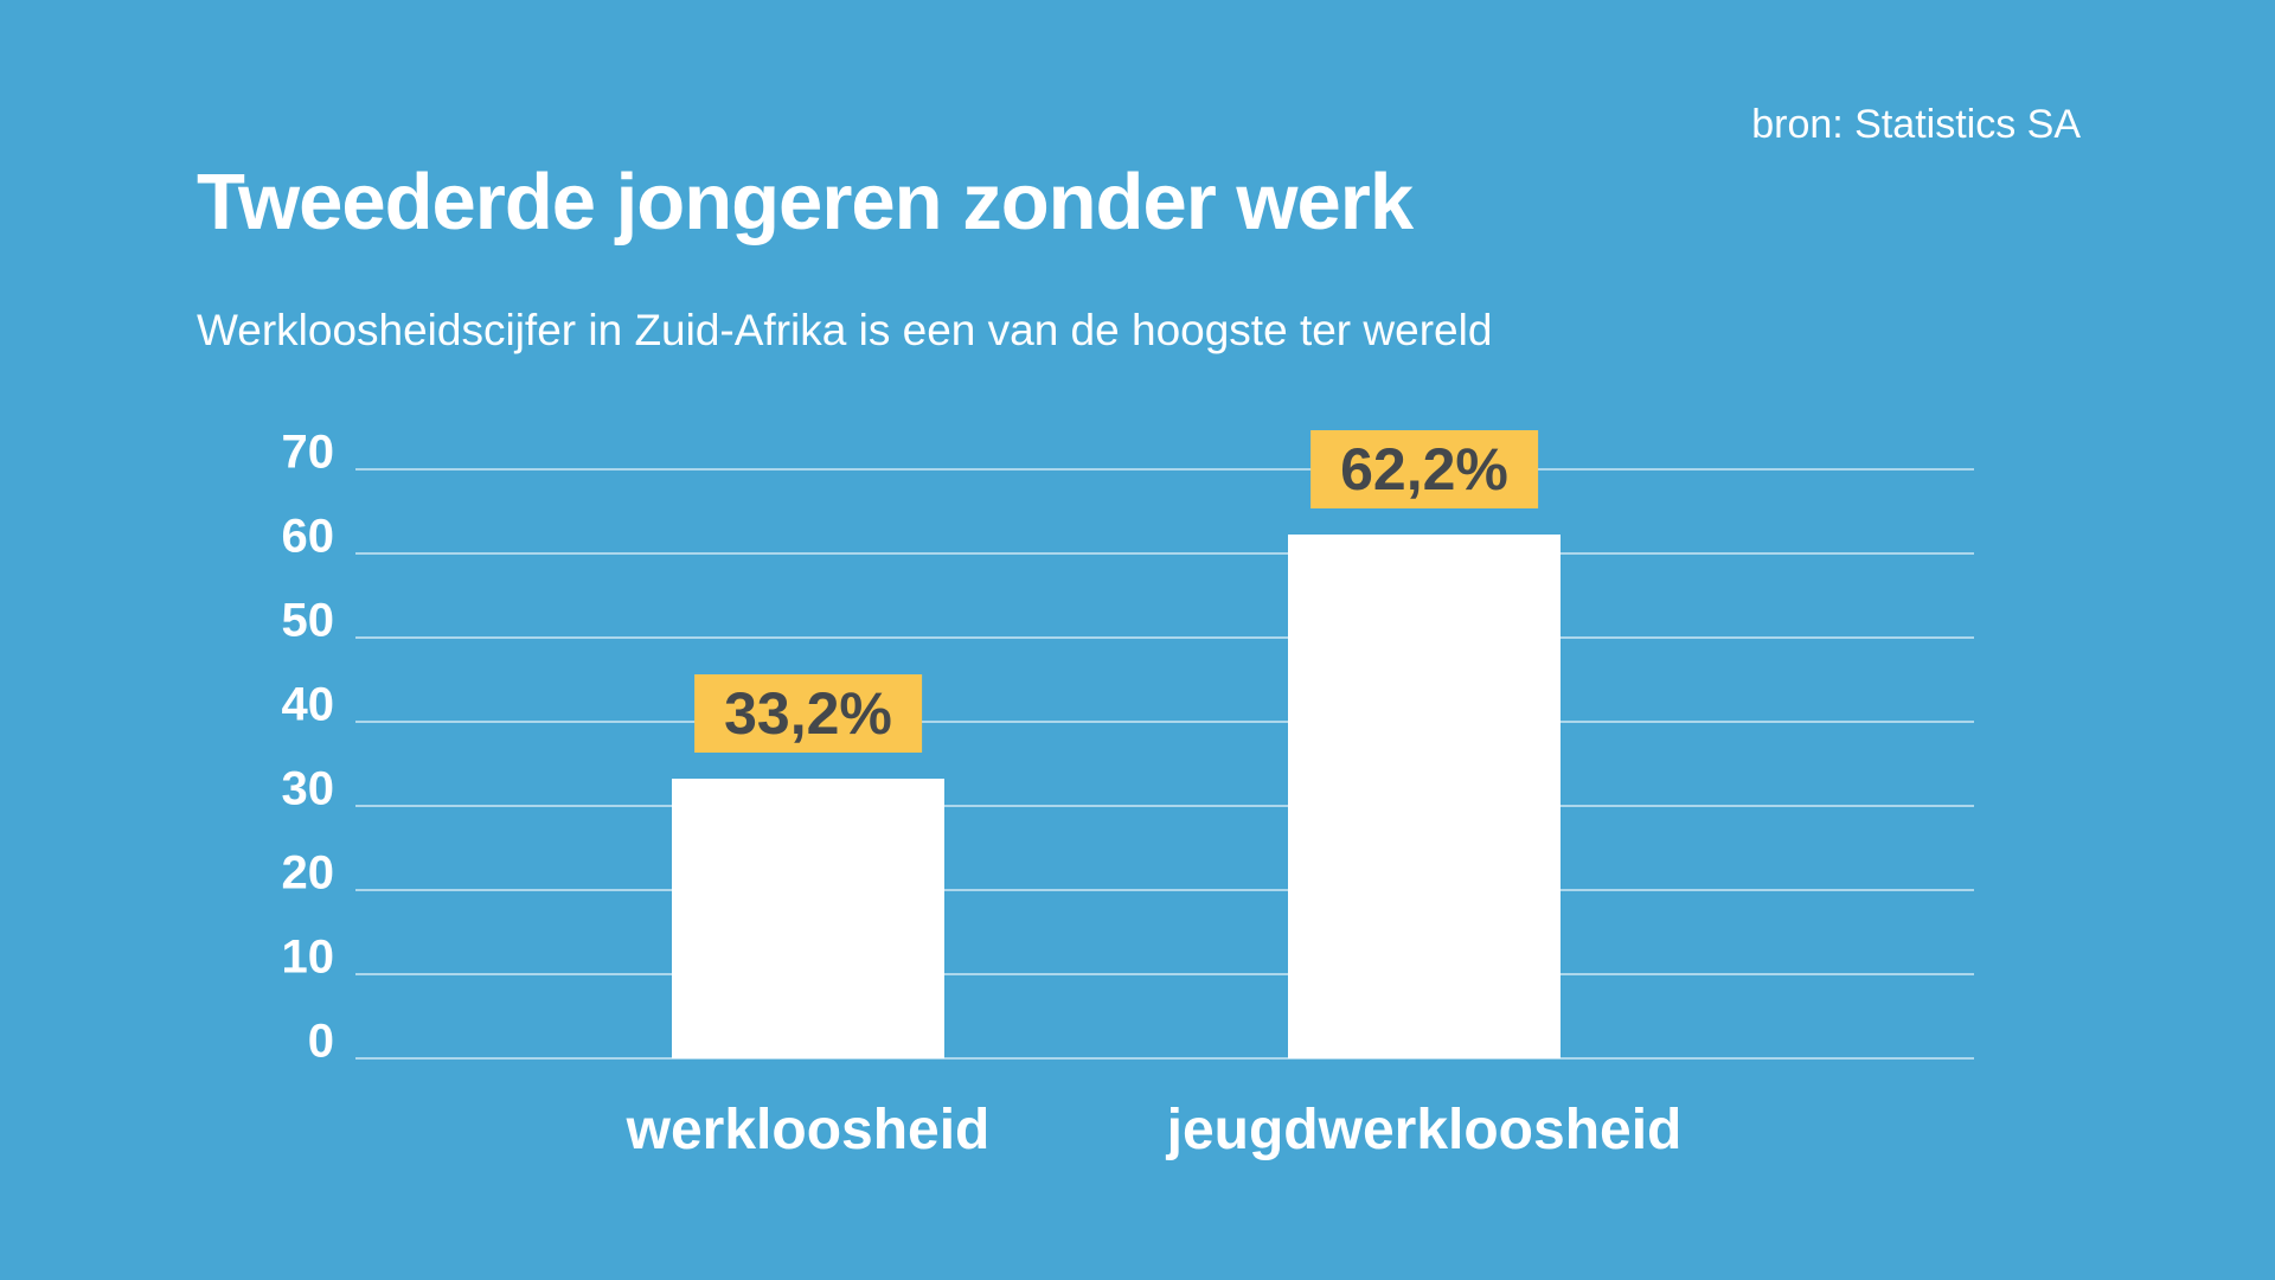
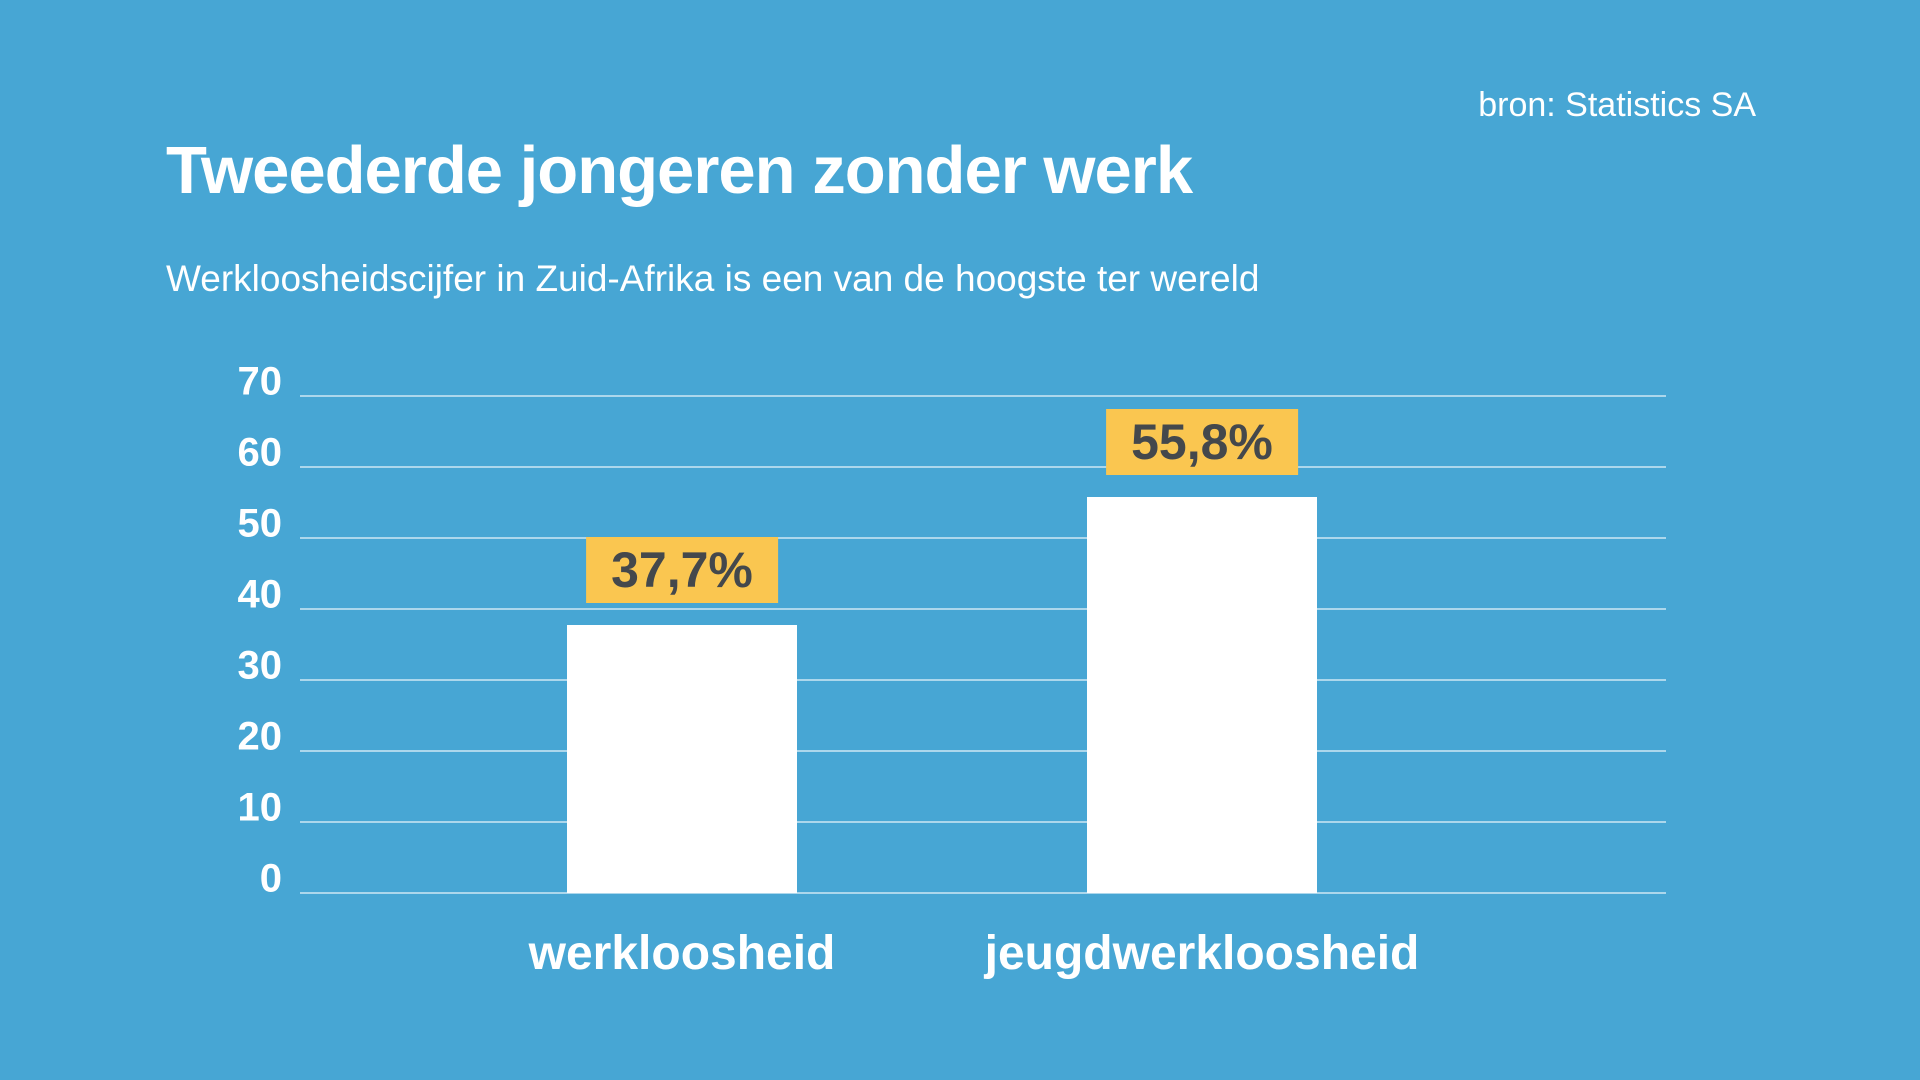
werkloosheid: 33,2% -> 37,7%
jeugdwerkloosheid: 62,2% -> 55,8%
